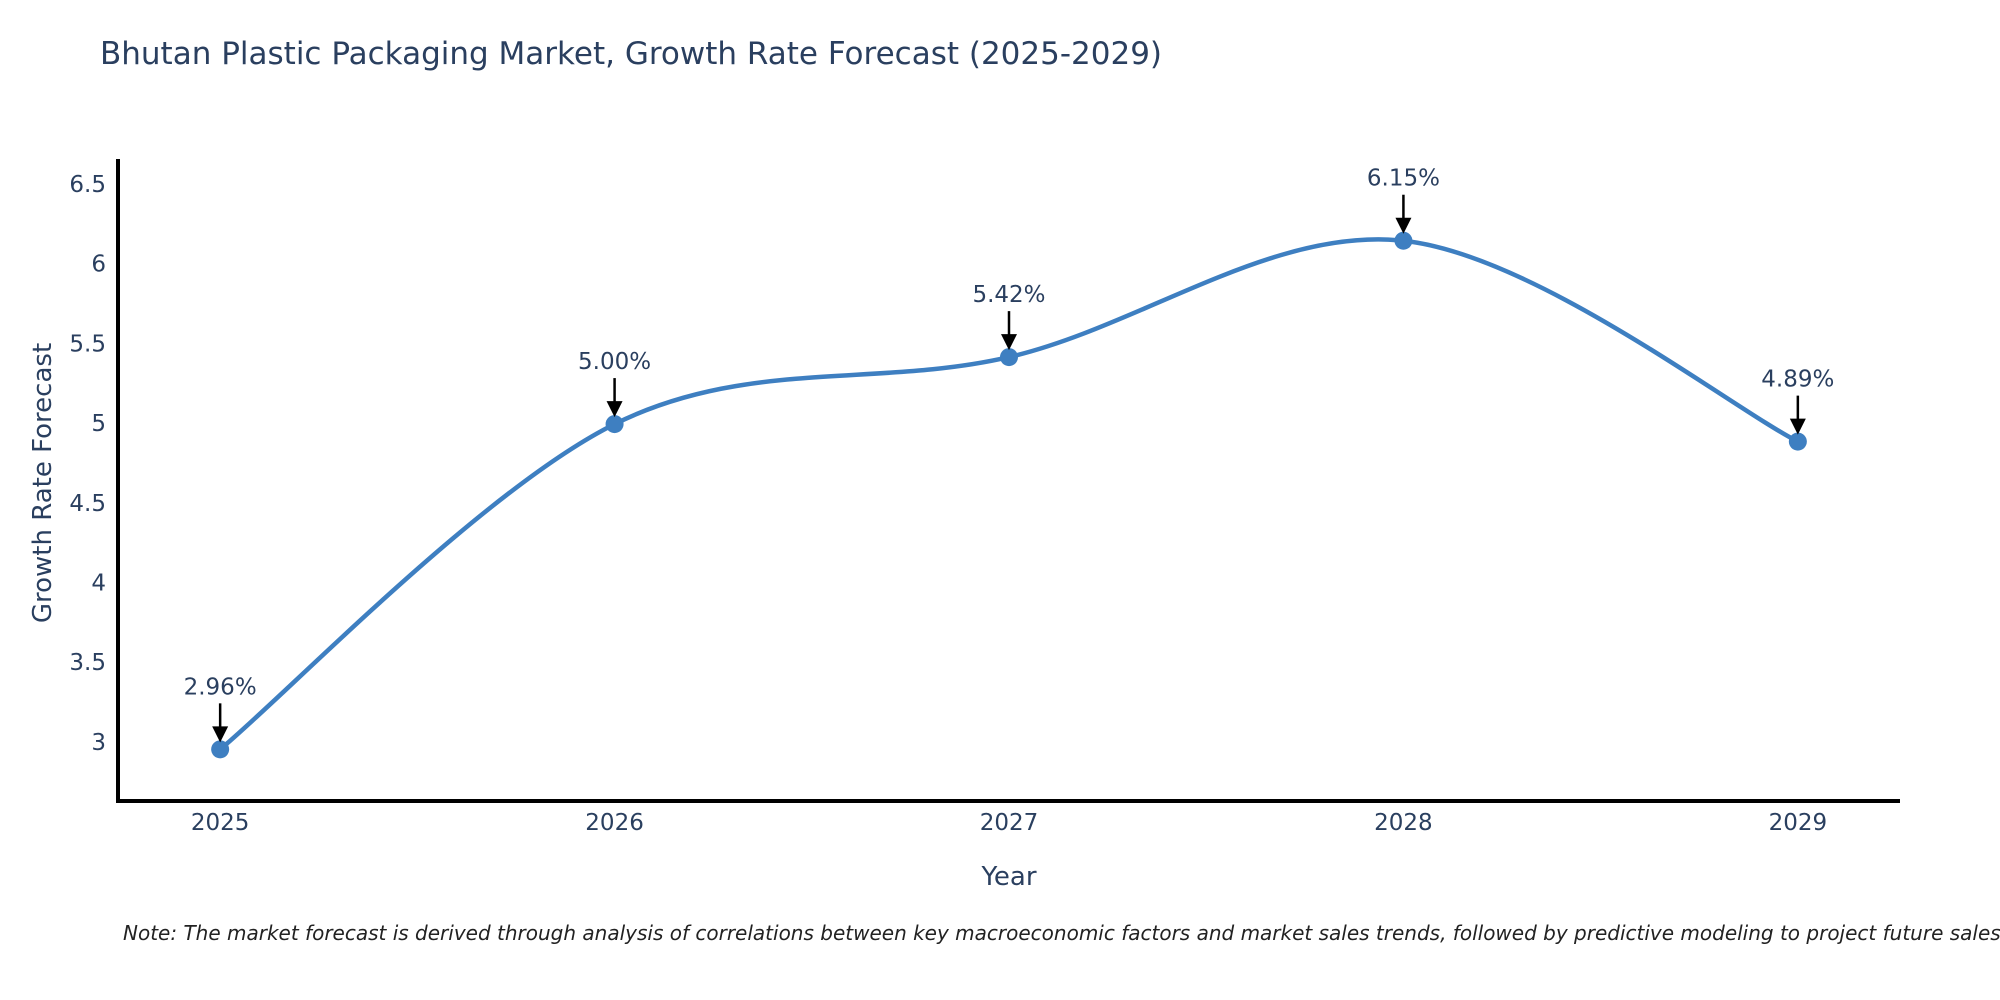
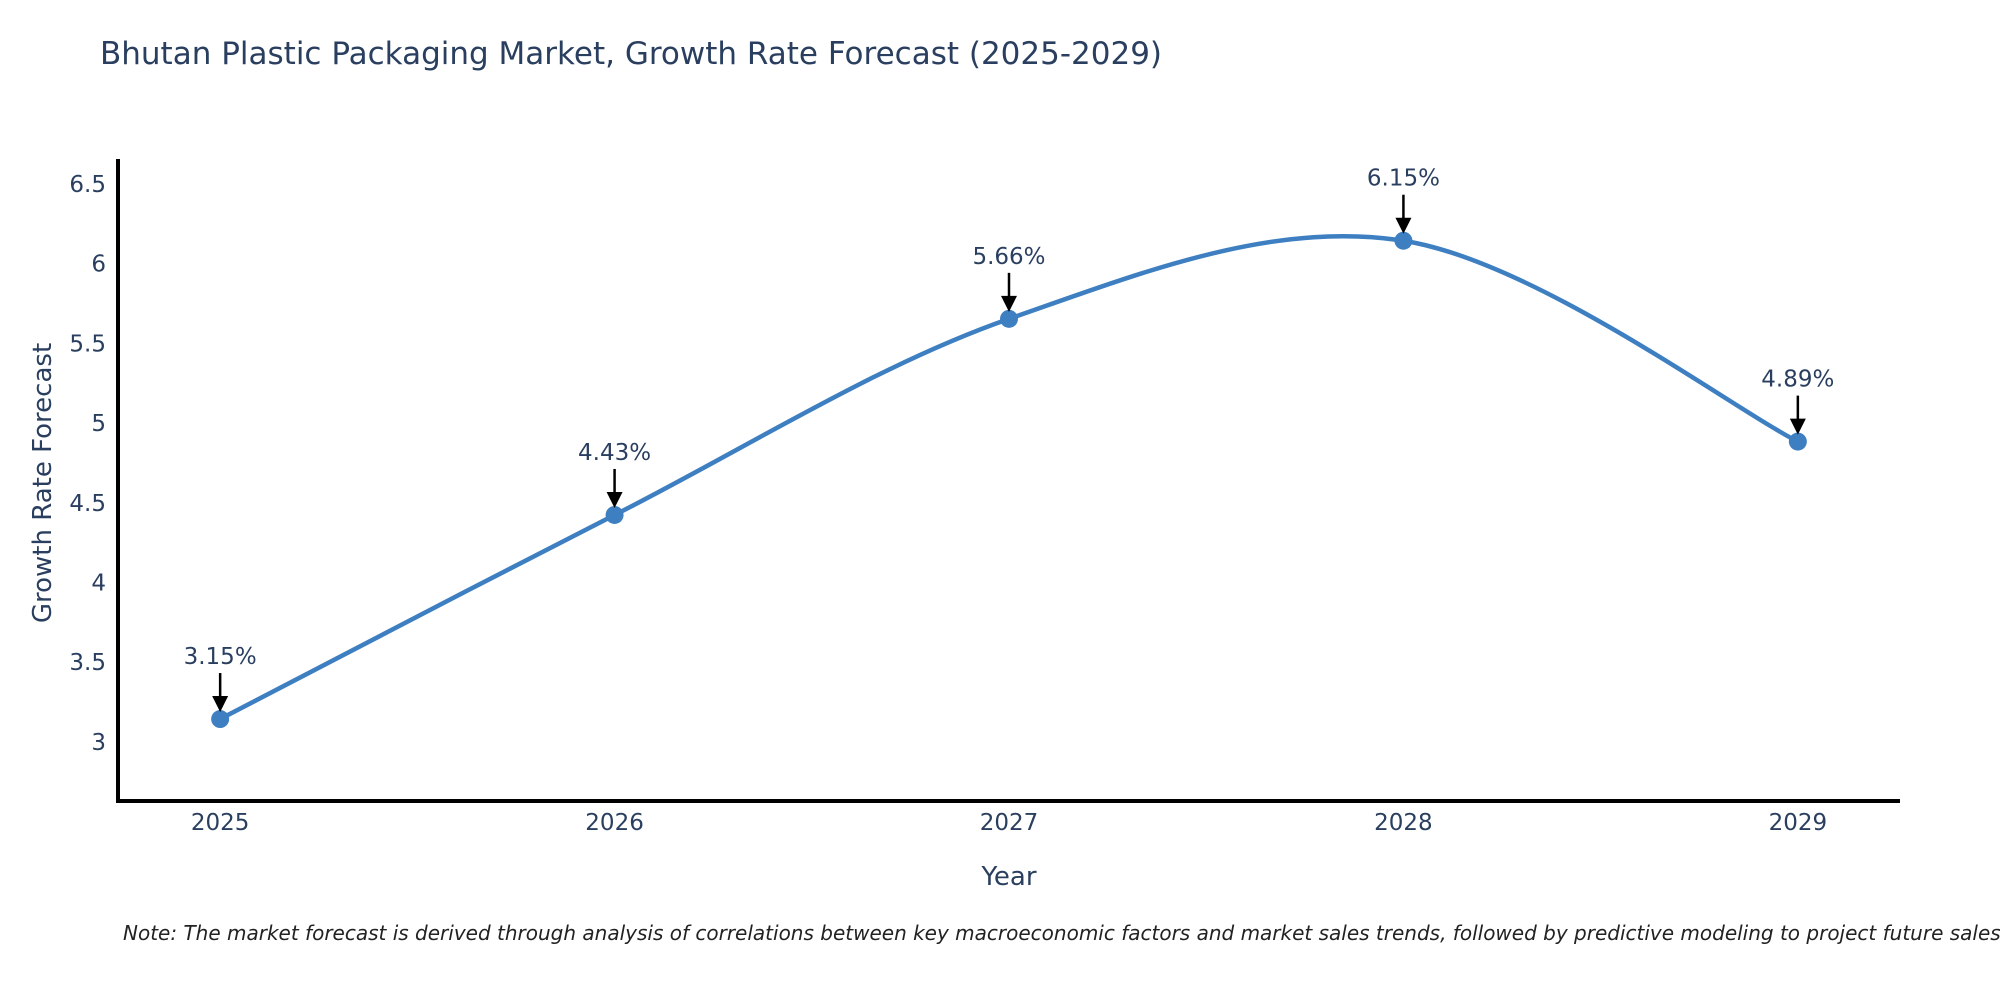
2025: 2.96% -> 3.15%
2026: 5.00% -> 4.43%
2027: 5.42% -> 5.66%
